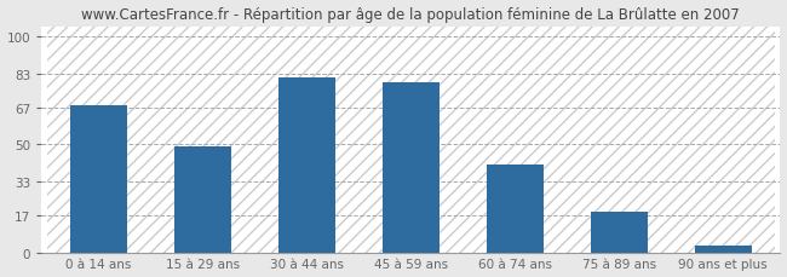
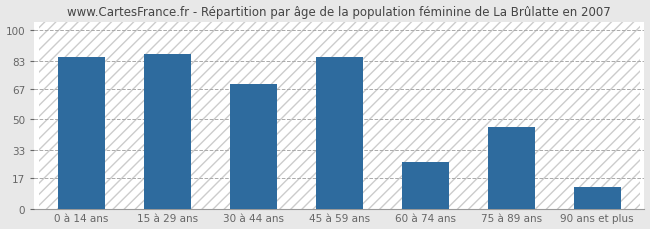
0 à 14 ans: 68 -> 85
15 à 29 ans: 49 -> 87
30 à 44 ans: 81 -> 70
45 à 59 ans: 79 -> 85
60 à 74 ans: 41 -> 26
75 à 89 ans: 19 -> 46
90 ans et plus: 3 -> 12
